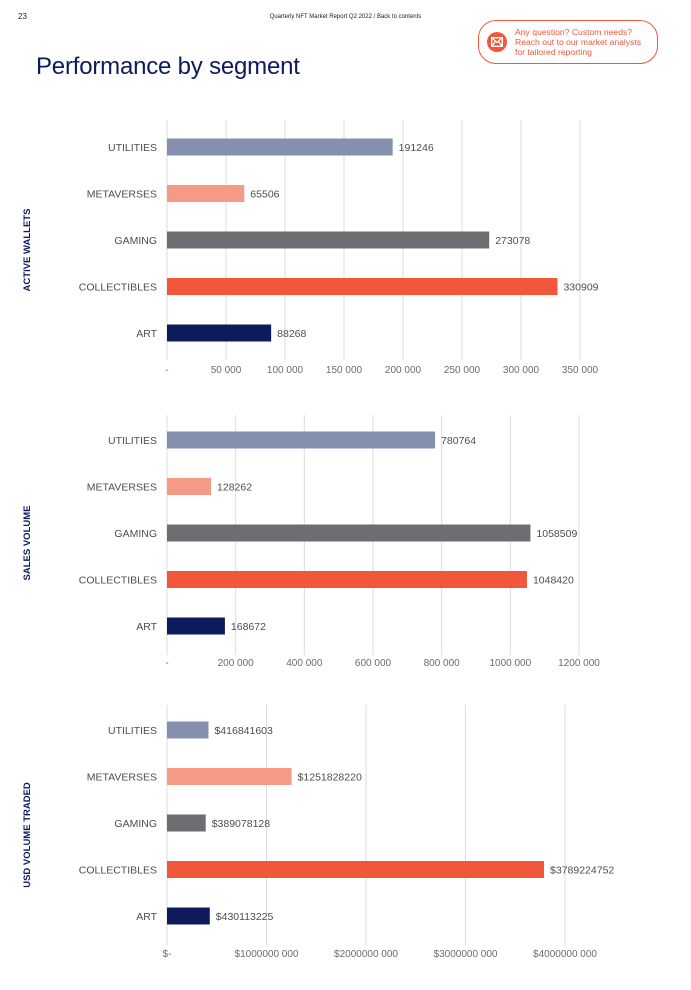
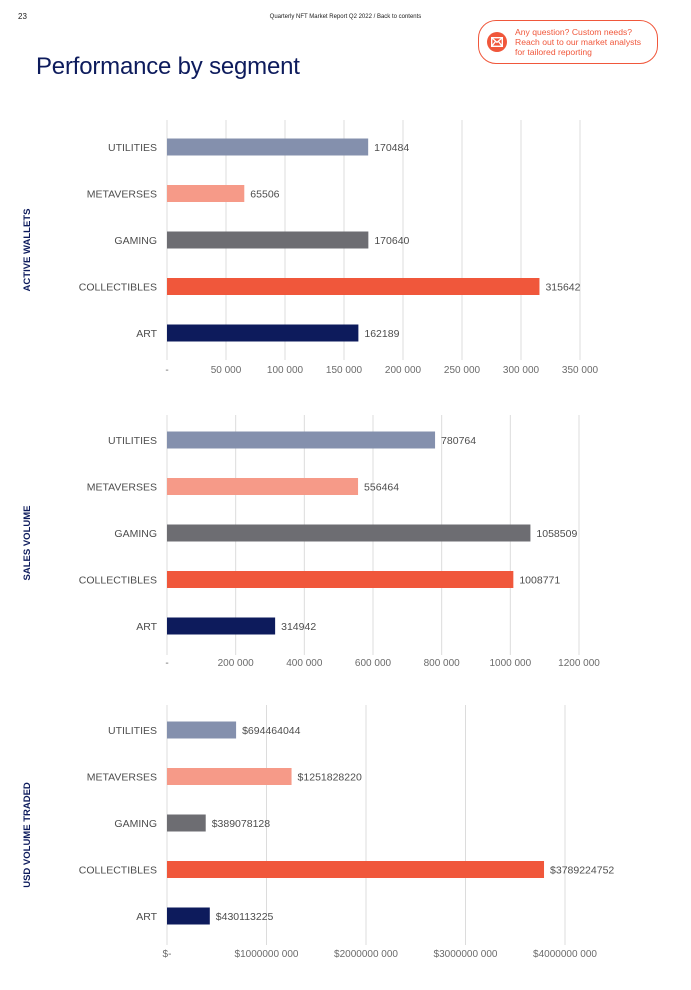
ACTIVE WALLETS/UTILITIES: 191246 -> 170484
ACTIVE WALLETS/GAMING: 273078 -> 170640
ACTIVE WALLETS/COLLECTIBLES: 330909 -> 315642
ACTIVE WALLETS/ART: 88268 -> 162189
SALES VOLUME/METAVERSES: 128262 -> 556464
SALES VOLUME/COLLECTIBLES: 1048420 -> 1008771
SALES VOLUME/ART: 168672 -> 314942
USD VOLUME TRADED/UTILITIES: $416841603 -> $694464044
